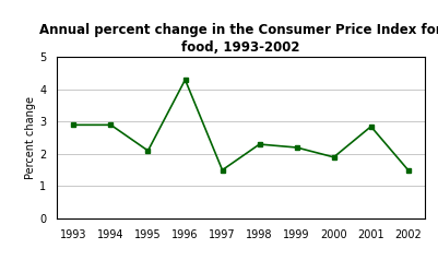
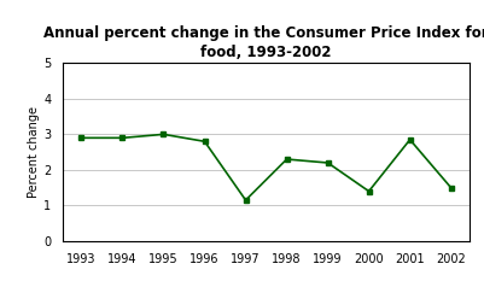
1995: 2.10 -> 3.00
1996: 4.30 -> 2.80
1997: 1.50 -> 1.15
2000: 1.90 -> 1.40
